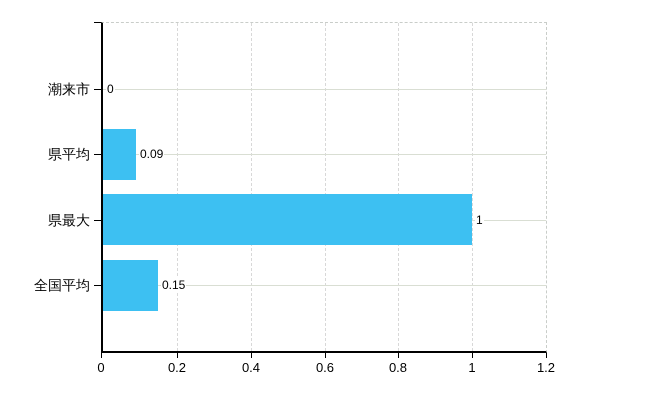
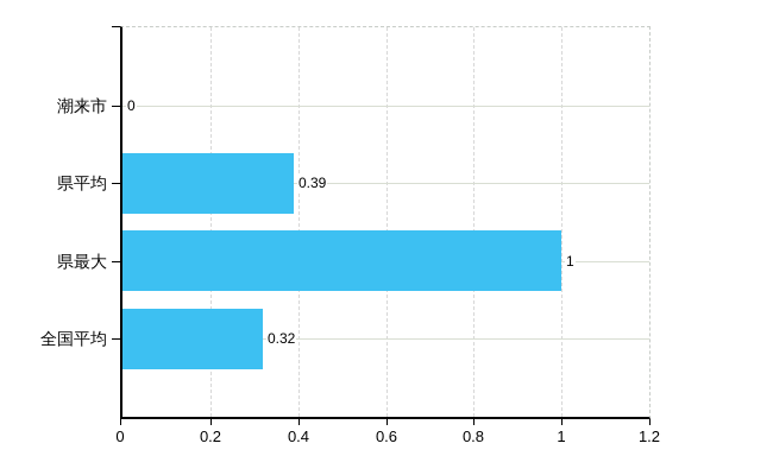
県平均: 0.09 -> 0.39
全国平均: 0.15 -> 0.32
